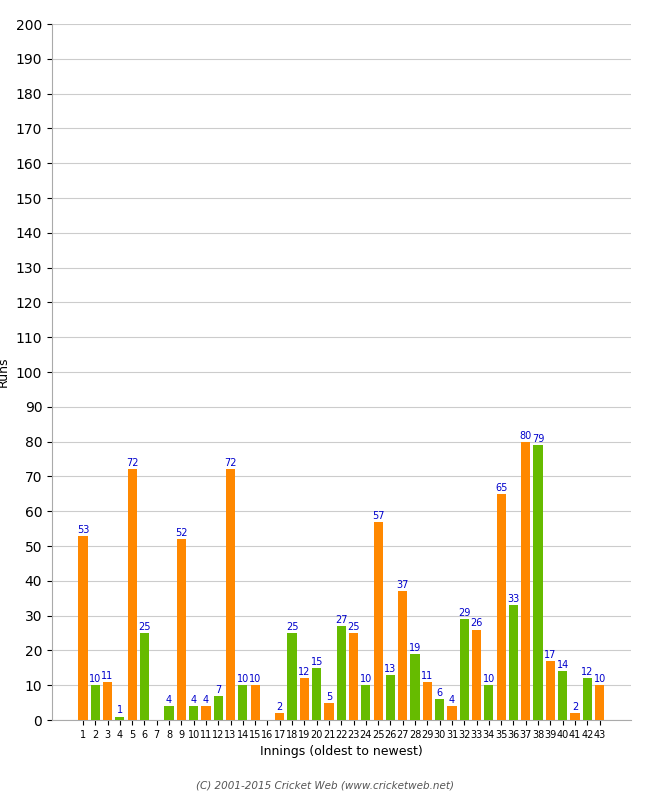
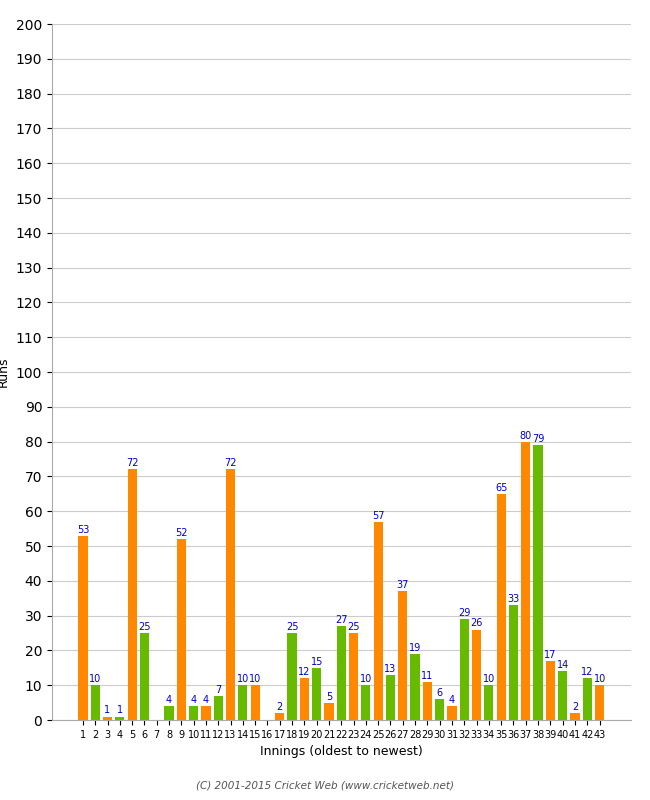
3: 11 -> 1
